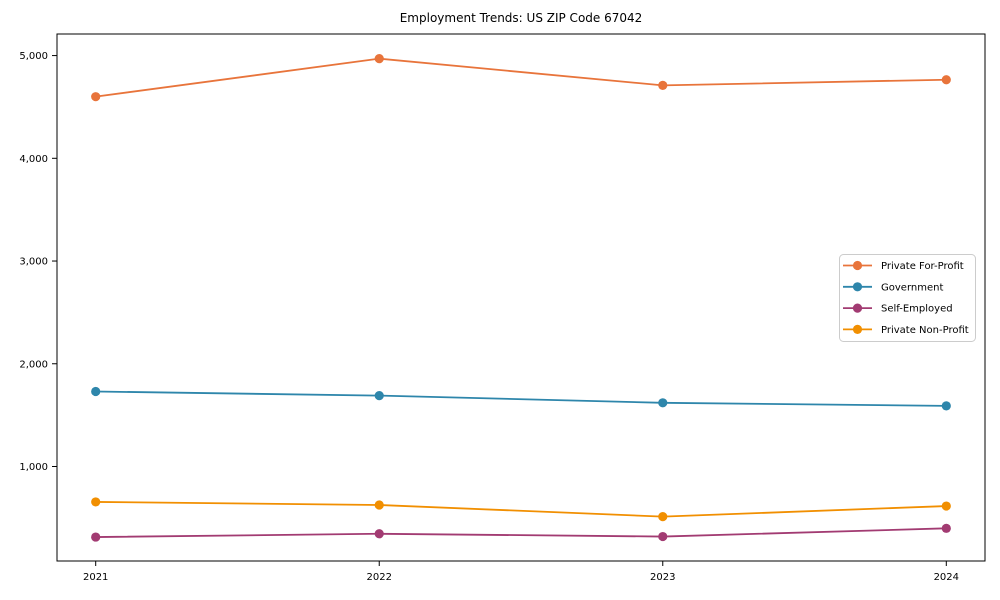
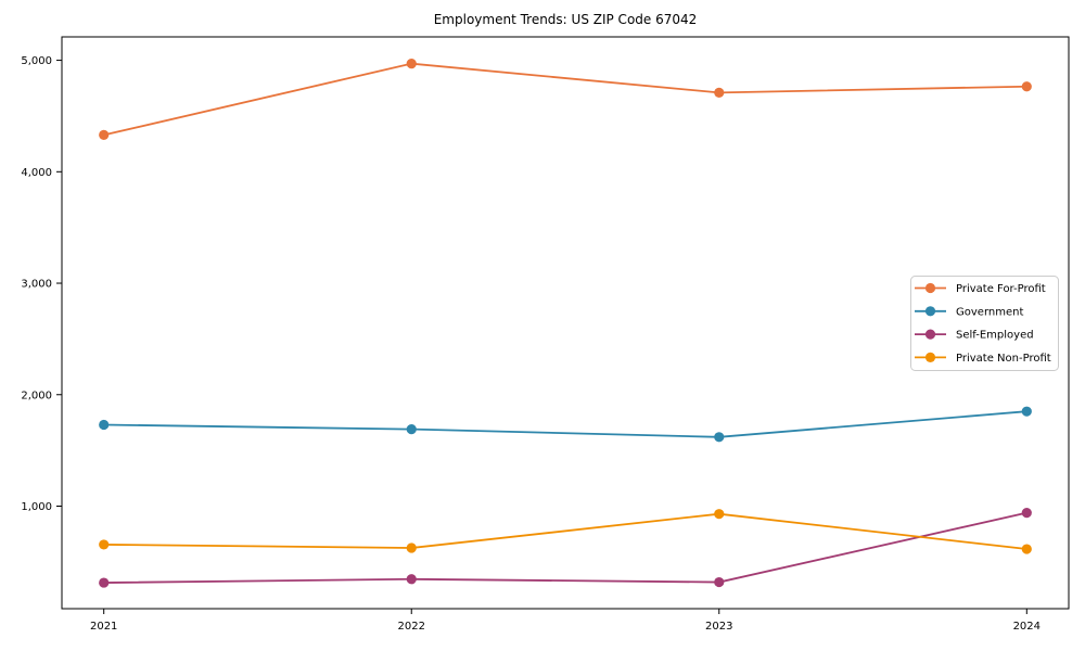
Private For-Profit/2021: 4600 -> 4330
Private Non-Profit/2023: 510 -> 930
Government/2024: 1590 -> 1850
Self-Employed/2024: 400 -> 940
